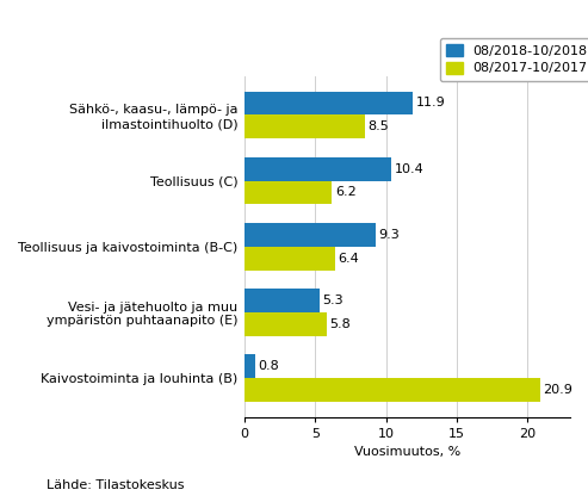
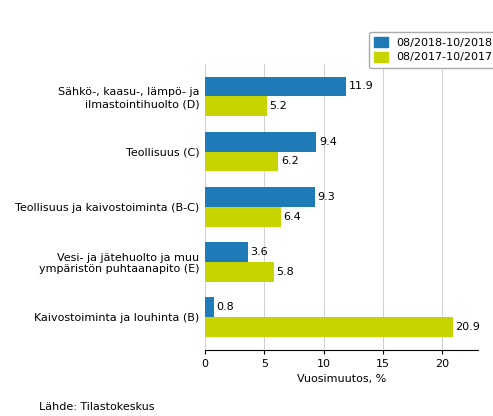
08/2017-10/2017/Sähkö-, kaasu-, lämpö- ja ilmastointihuolto (D): 8.5 -> 5.2
08/2018-10/2018/Teollisuus (C): 10.4 -> 9.4
08/2018-10/2018/Vesi- ja jätehuolto ja muu ympäristön puhtaanapito (E): 5.3 -> 3.6
